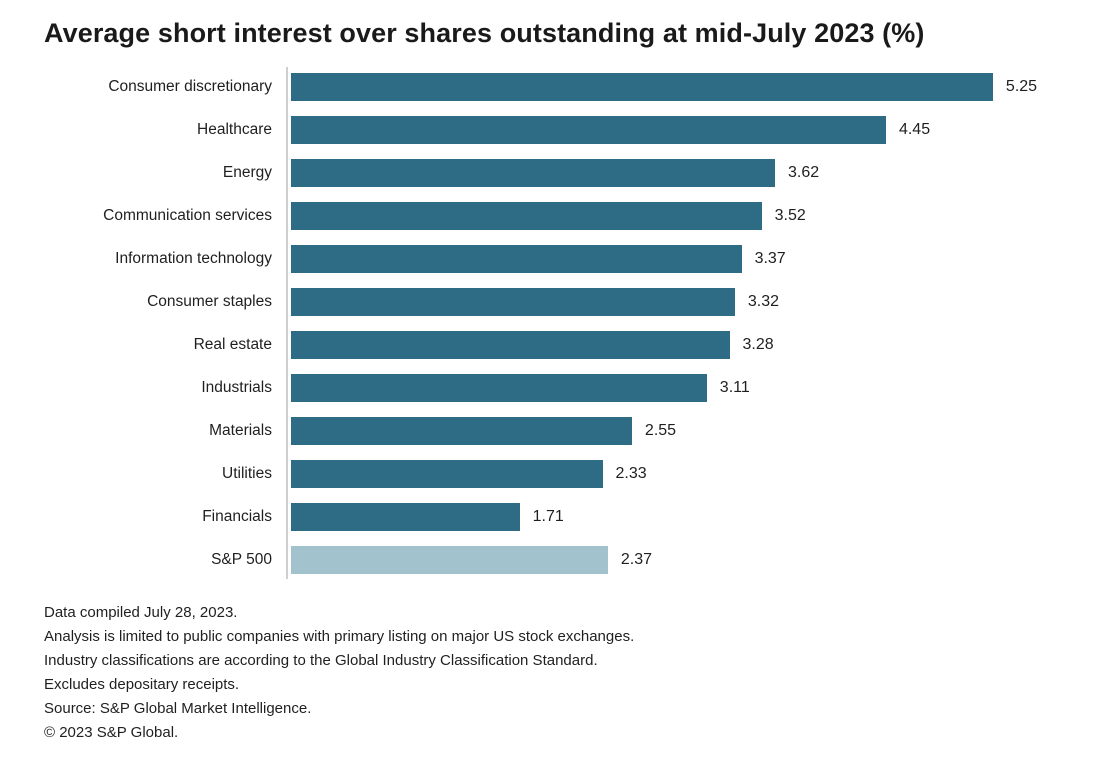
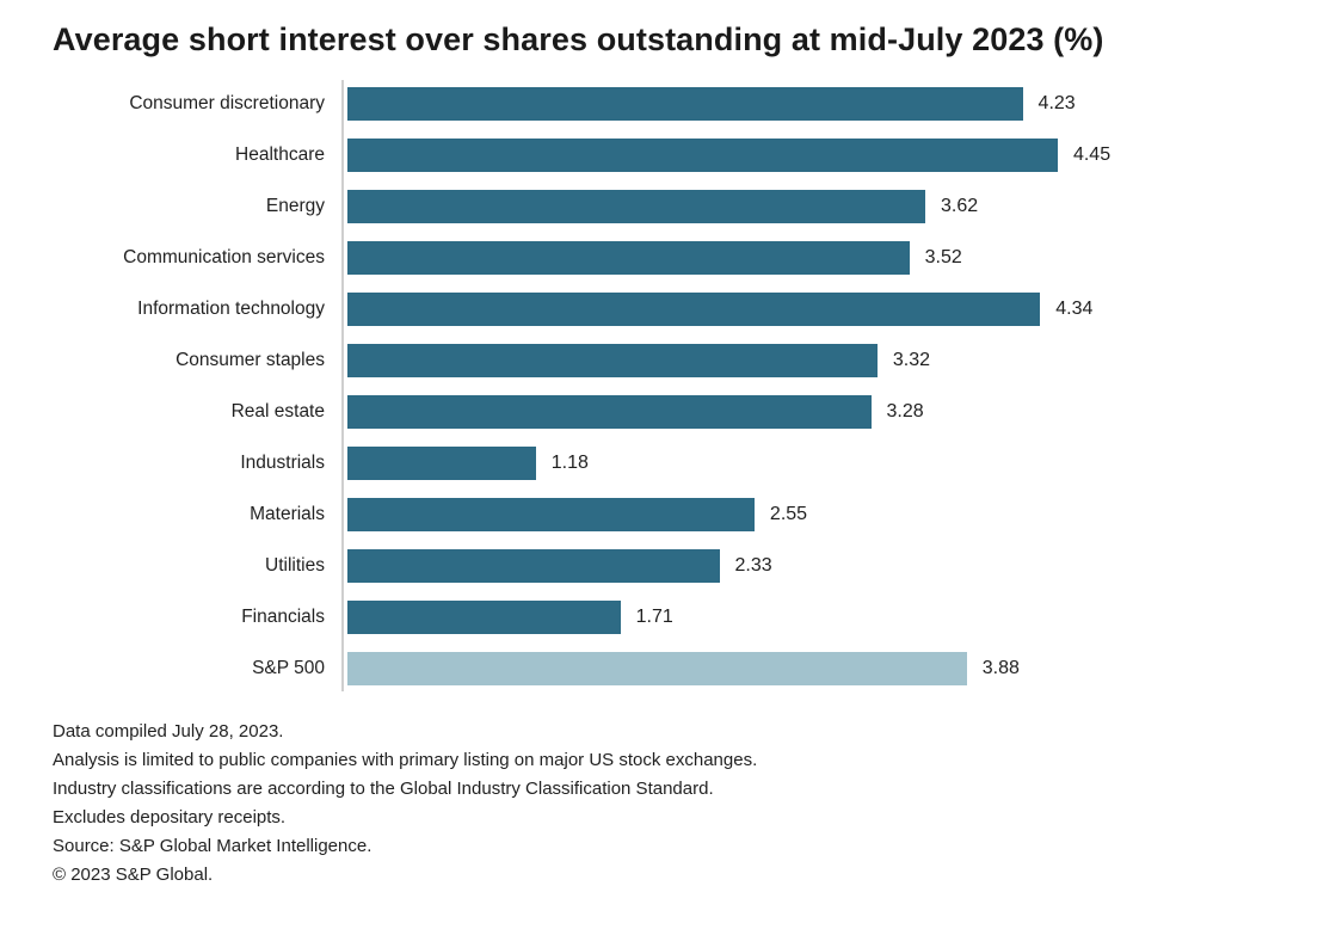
Consumer discretionary: 5.25 -> 4.23
Information technology: 3.37 -> 4.34
Industrials: 3.11 -> 1.18
S&P 500: 2.37 -> 3.88
